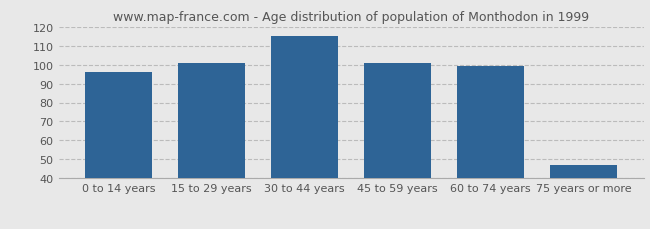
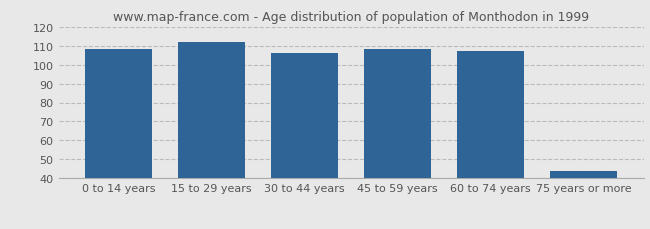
0 to 14 years: 96 -> 108
15 to 29 years: 101 -> 112
30 to 44 years: 115 -> 106
45 to 59 years: 101 -> 108
60 to 74 years: 99 -> 107
75 years or more: 47 -> 44
